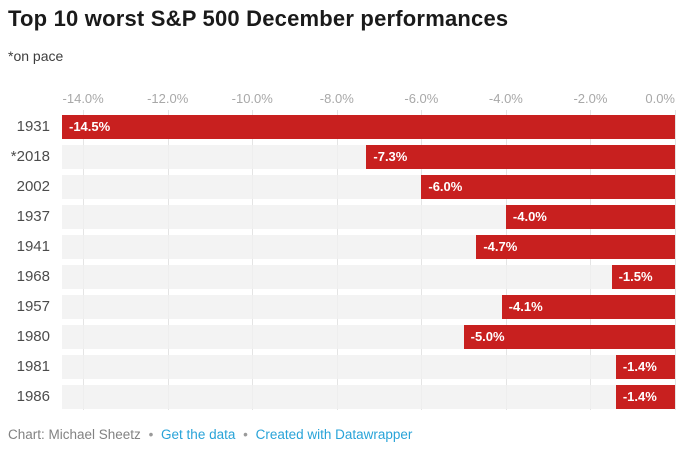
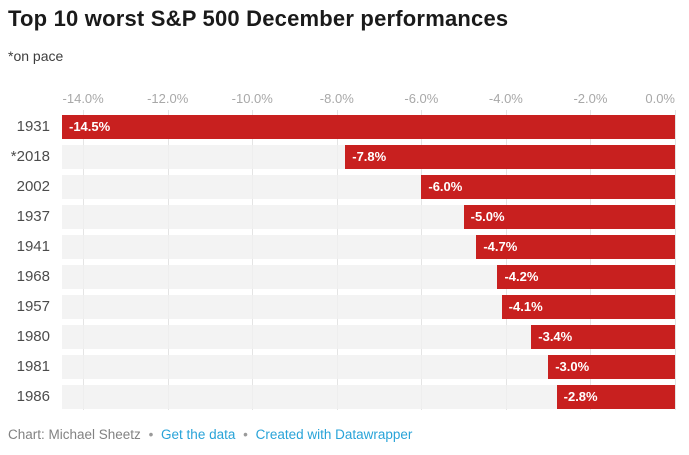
*2018: -7.3% -> -7.8%
1937: -4.0% -> -5.0%
1968: -1.5% -> -4.2%
1980: -5.0% -> -3.4%
1981: -1.4% -> -3.0%
1986: -1.4% -> -2.8%
